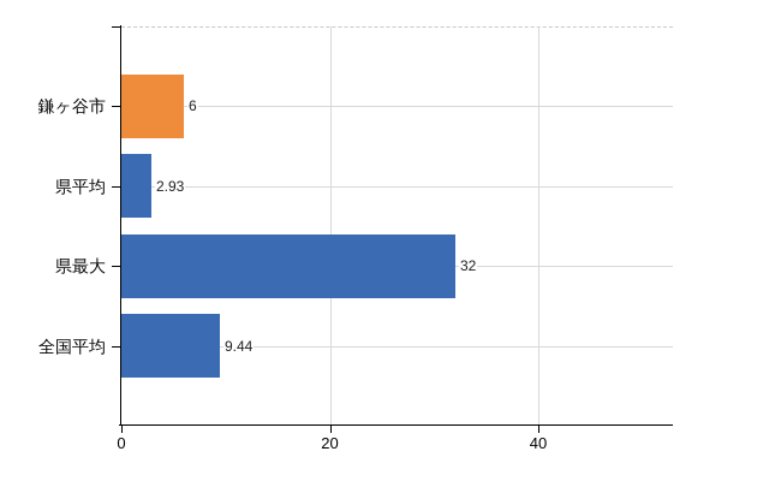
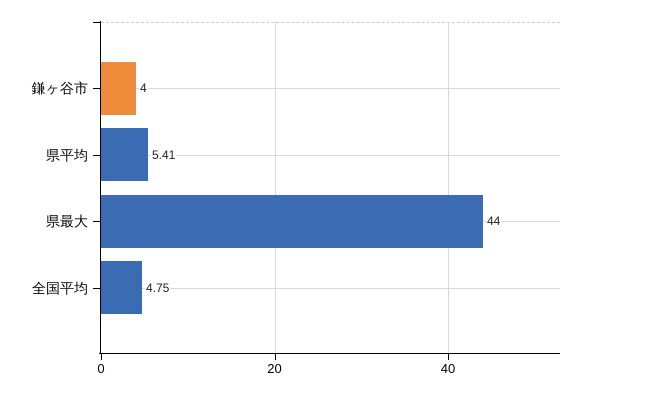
鎌ヶ谷市: 6 -> 4
県平均: 2.93 -> 5.41
県最大: 32 -> 44
全国平均: 9.44 -> 4.75
